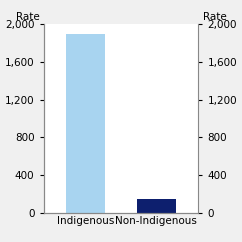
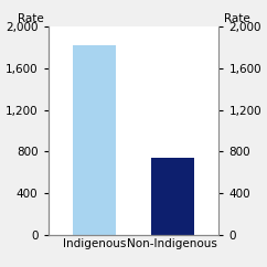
Indigenous: 1,900 -> 1,820
Non-Indigenous: 150 -> 740
